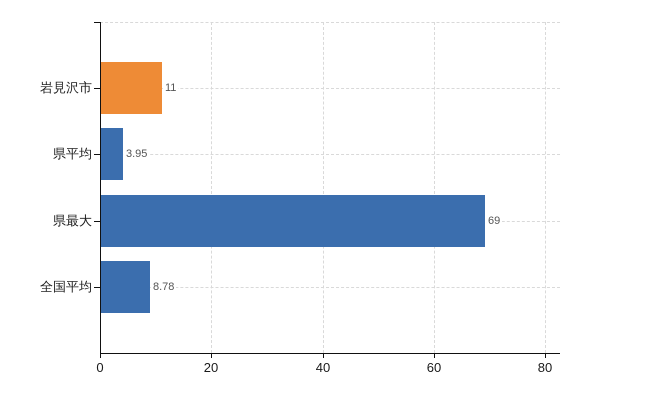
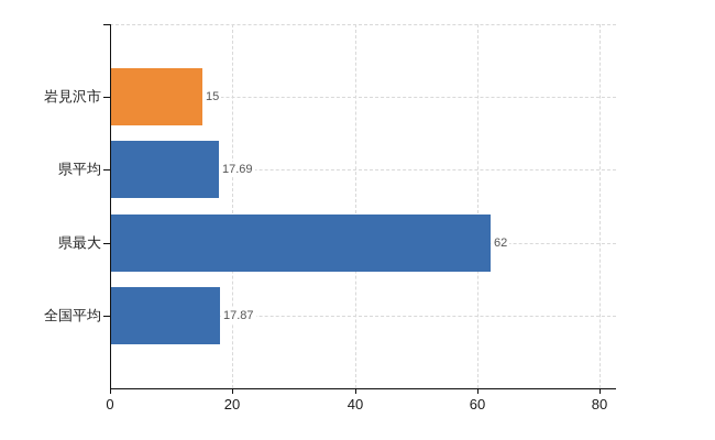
岩見沢市: 11 -> 15
県平均: 3.95 -> 17.69
県最大: 69 -> 62
全国平均: 8.78 -> 17.87
